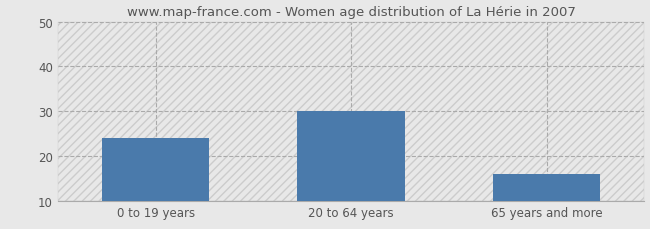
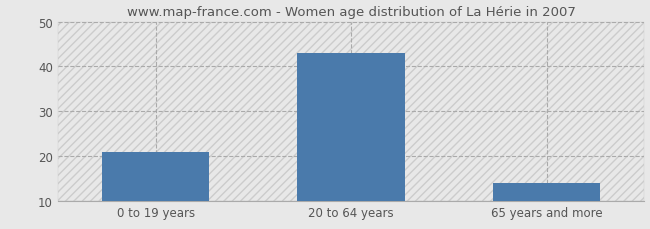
0 to 19 years: 24 -> 21
20 to 64 years: 30 -> 43
65 years and more: 16 -> 14
